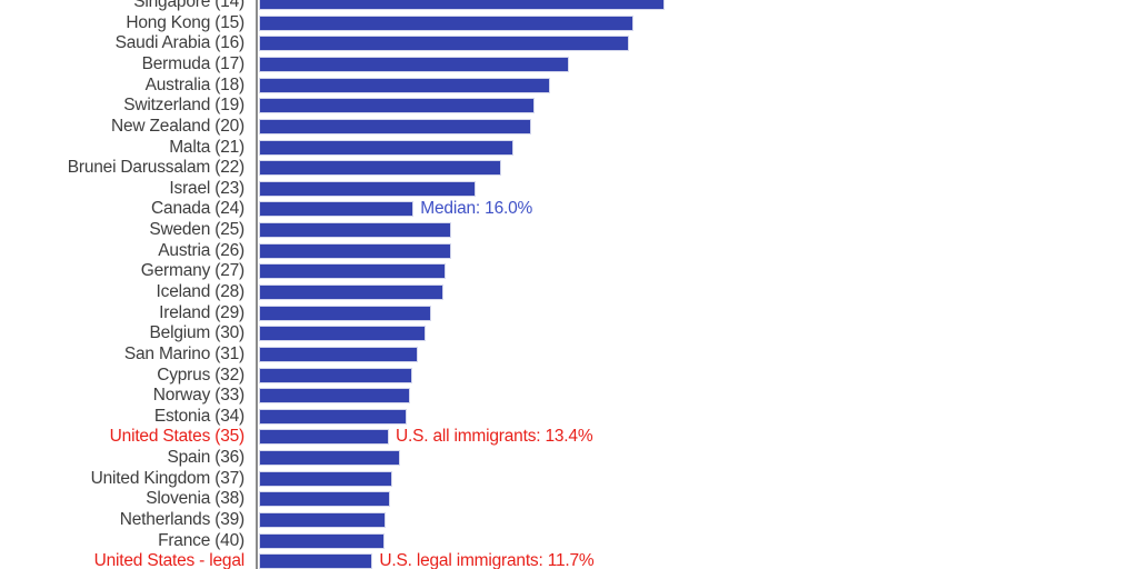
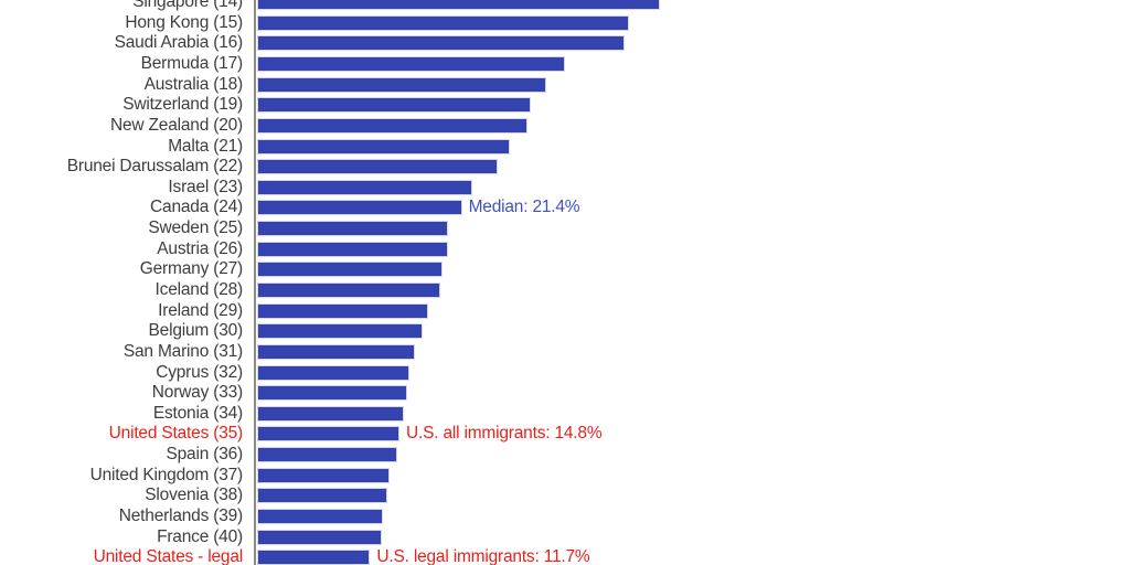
Canada (24): 16.0% -> 21.4%
United States (35): 13.4% -> 14.8%
